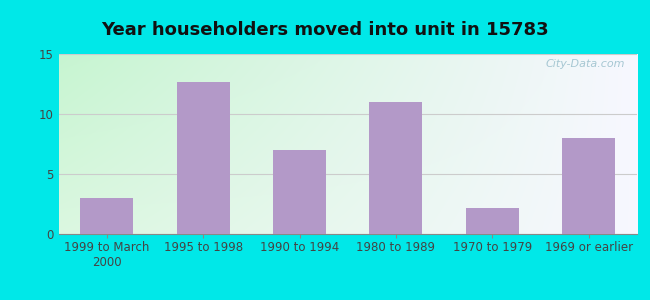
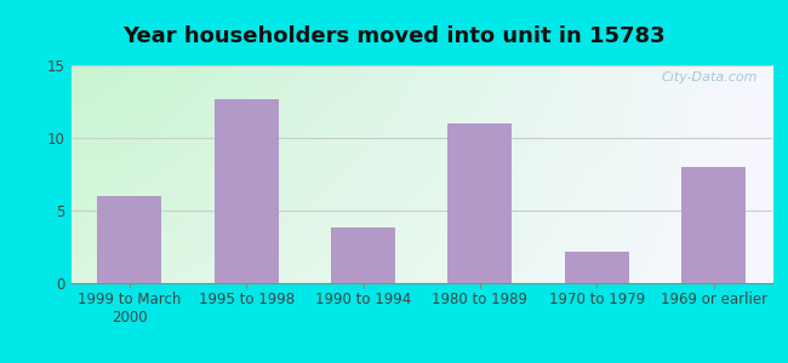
1999 to March 2000: 3.0 -> 6.0
1990 to 1994: 7.0 -> 3.8
